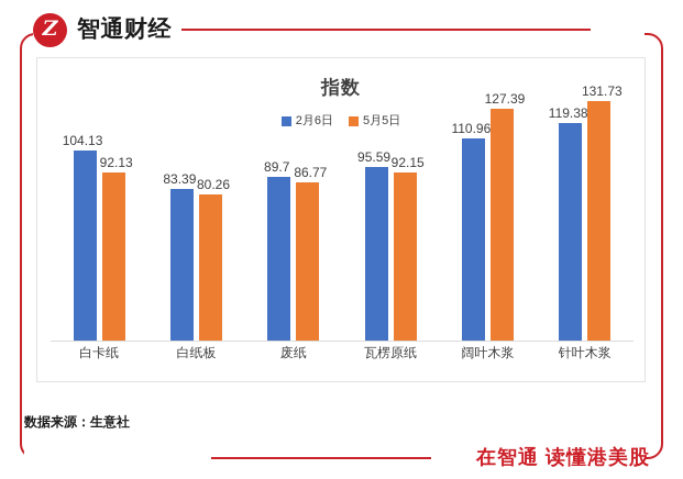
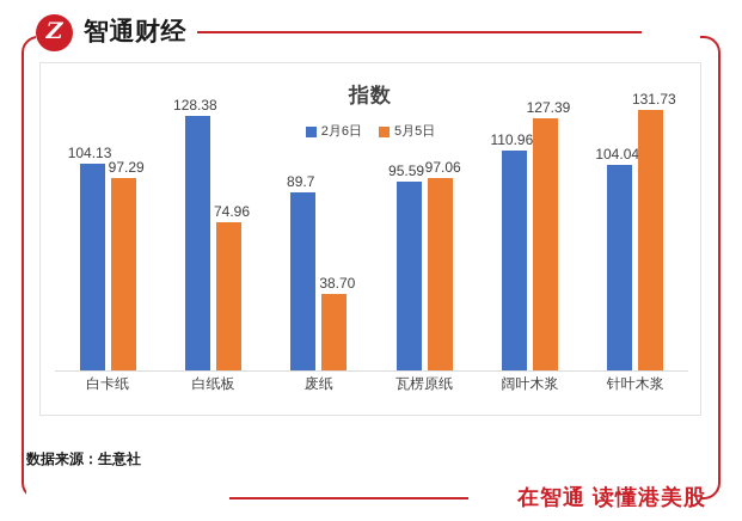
5月5日/白卡纸: 92.13 -> 97.29
2月6日/白纸板: 83.39 -> 128.38
5月5日/白纸板: 80.26 -> 74.96
5月5日/废纸: 86.77 -> 38.70
5月5日/瓦楞原纸: 92.15 -> 97.06
2月6日/针叶木浆: 119.38 -> 104.04
